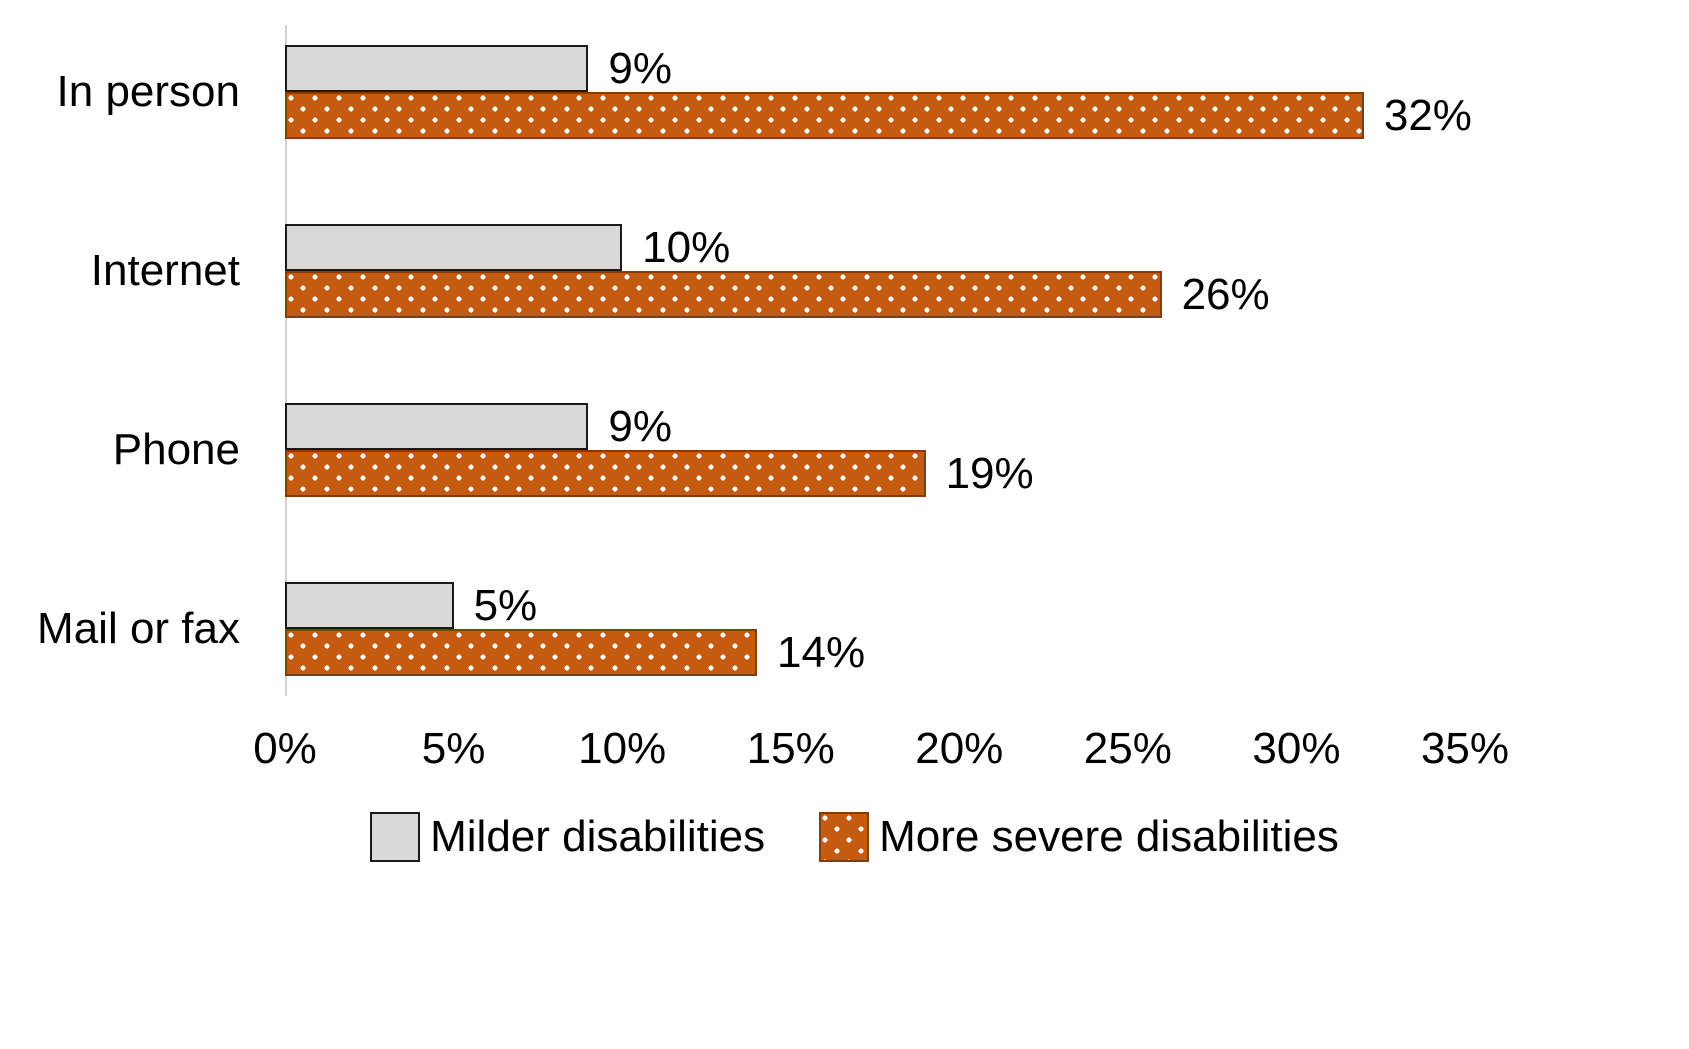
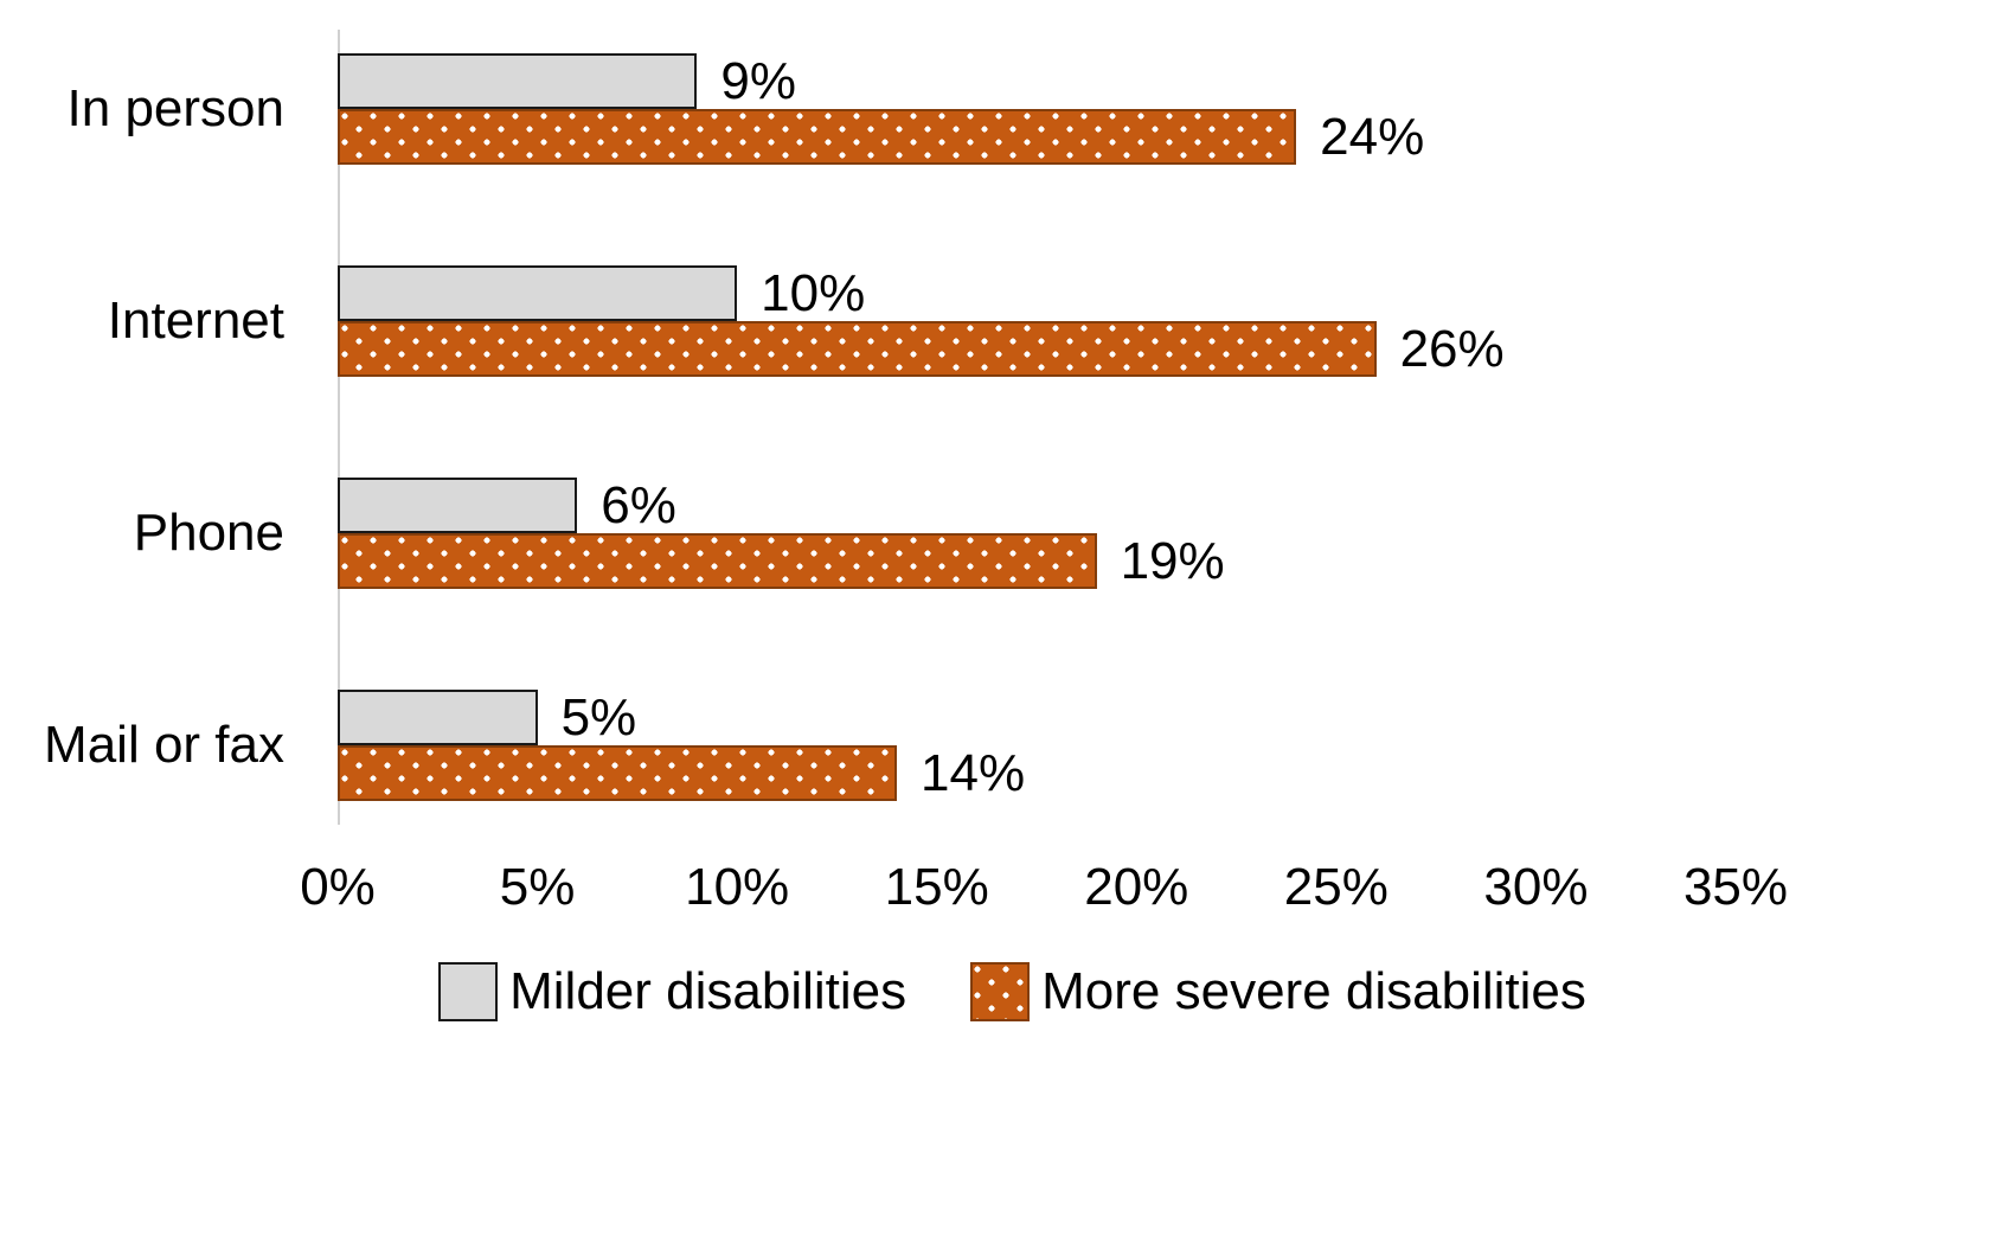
More severe disabilities/In person: 32% -> 24%
Milder disabilities/Phone: 9% -> 6%
